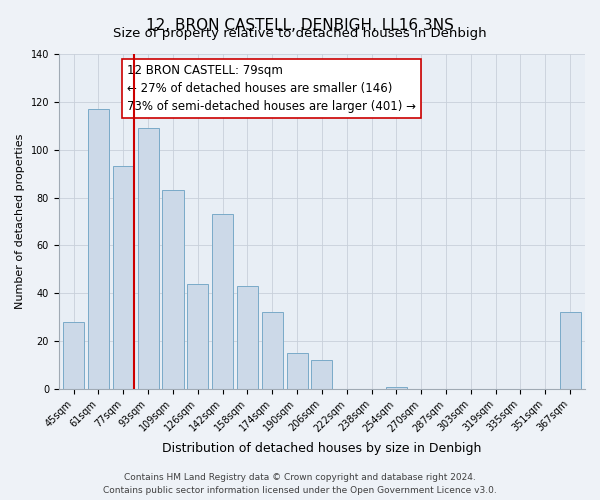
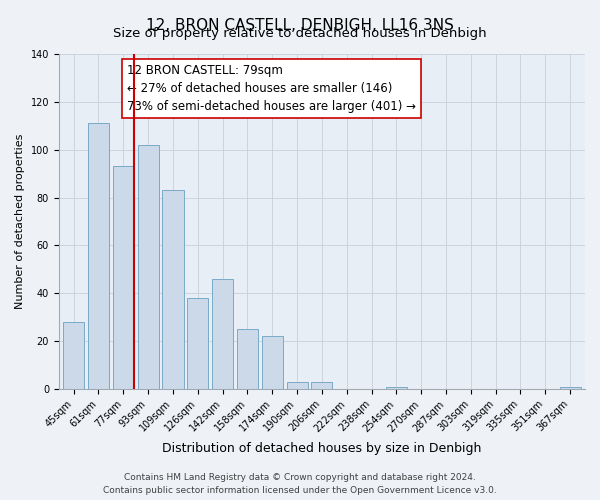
61sqm: 117 -> 111
93sqm: 109 -> 102
126sqm: 44 -> 38
142sqm: 73 -> 46
158sqm: 43 -> 25
174sqm: 32 -> 22
190sqm: 15 -> 3
206sqm: 12 -> 3
367sqm: 32 -> 1
